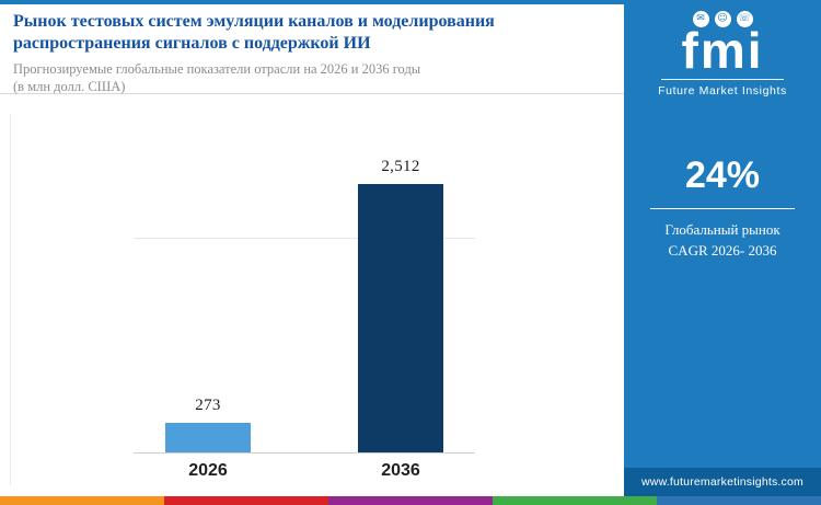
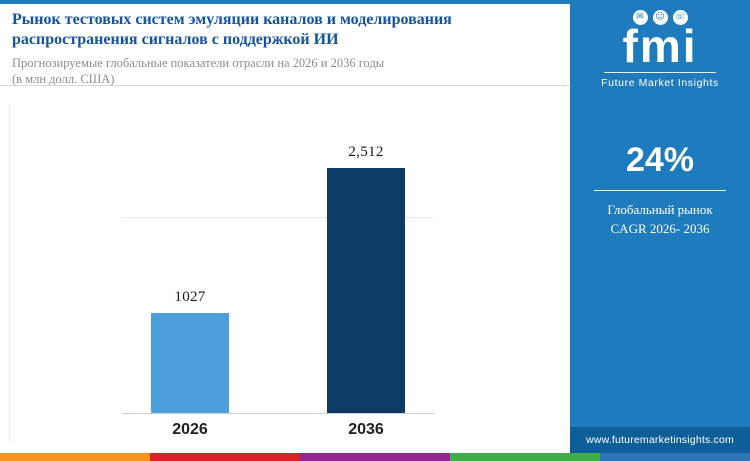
2026: 273 -> 1027
